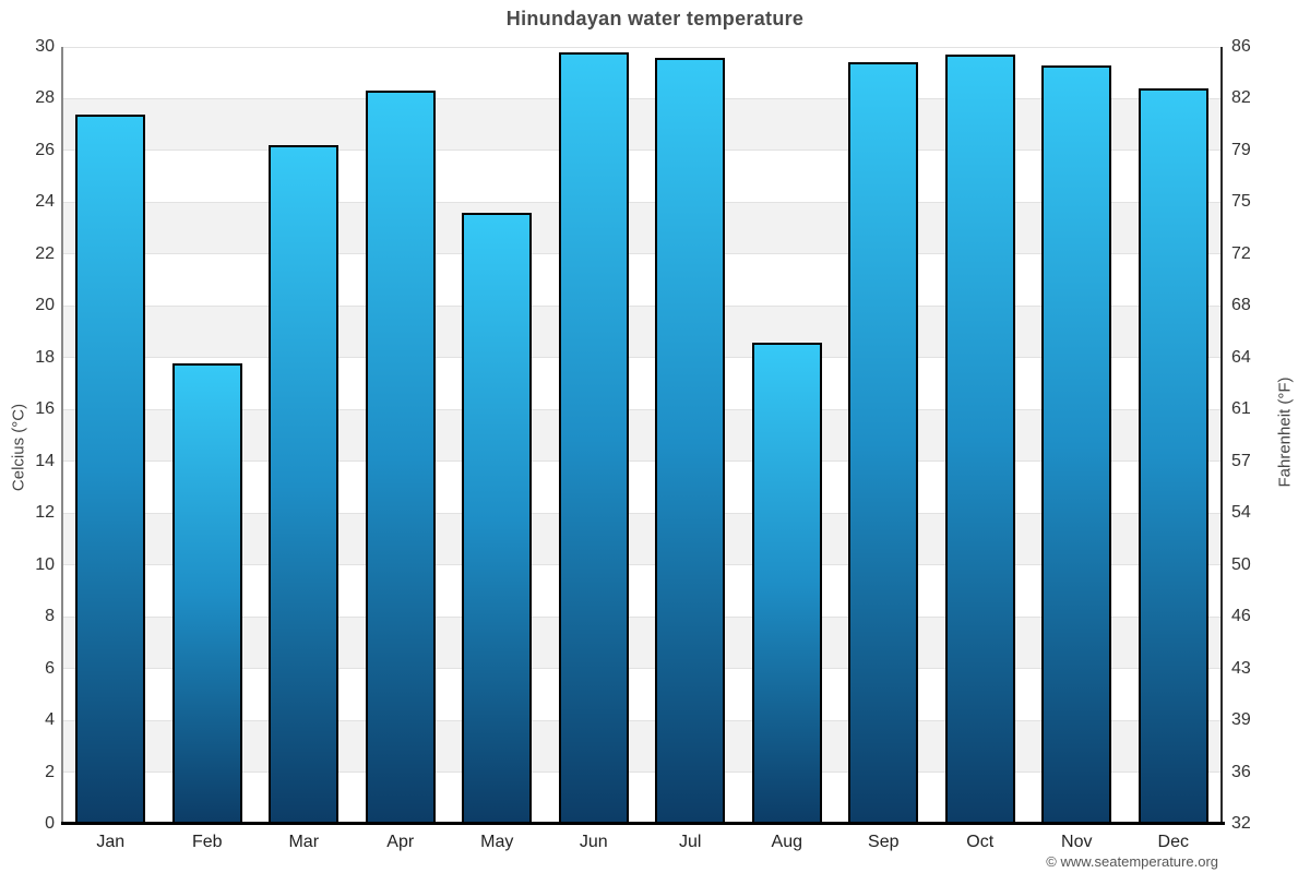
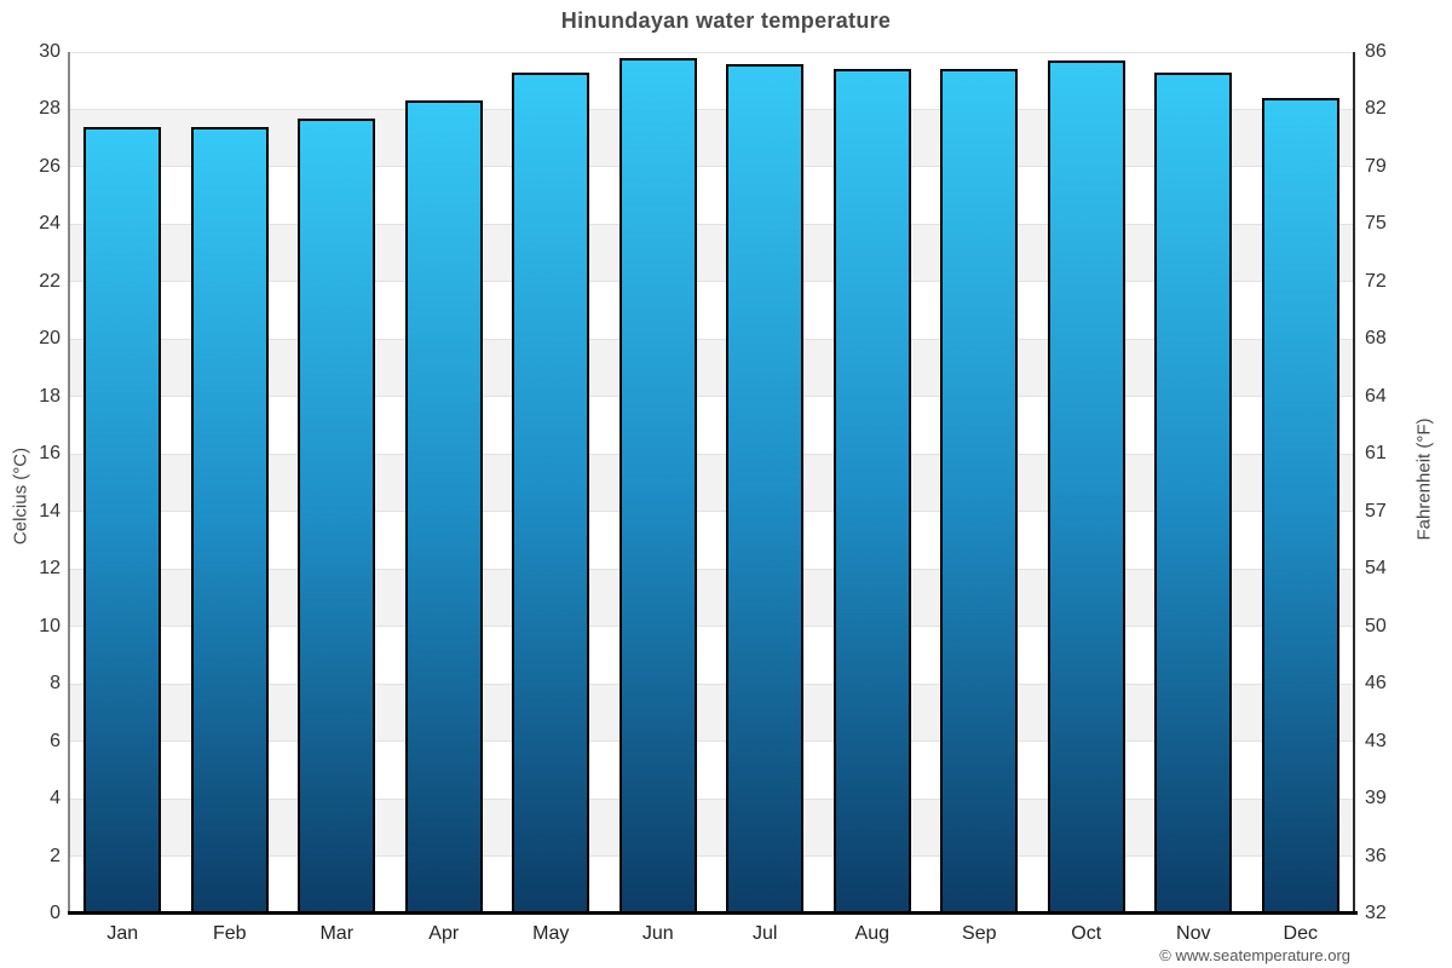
Feb: 17.8 -> 27.4
Mar: 26.2 -> 27.7
May: 23.6 -> 29.3
Aug: 18.6 -> 29.4
